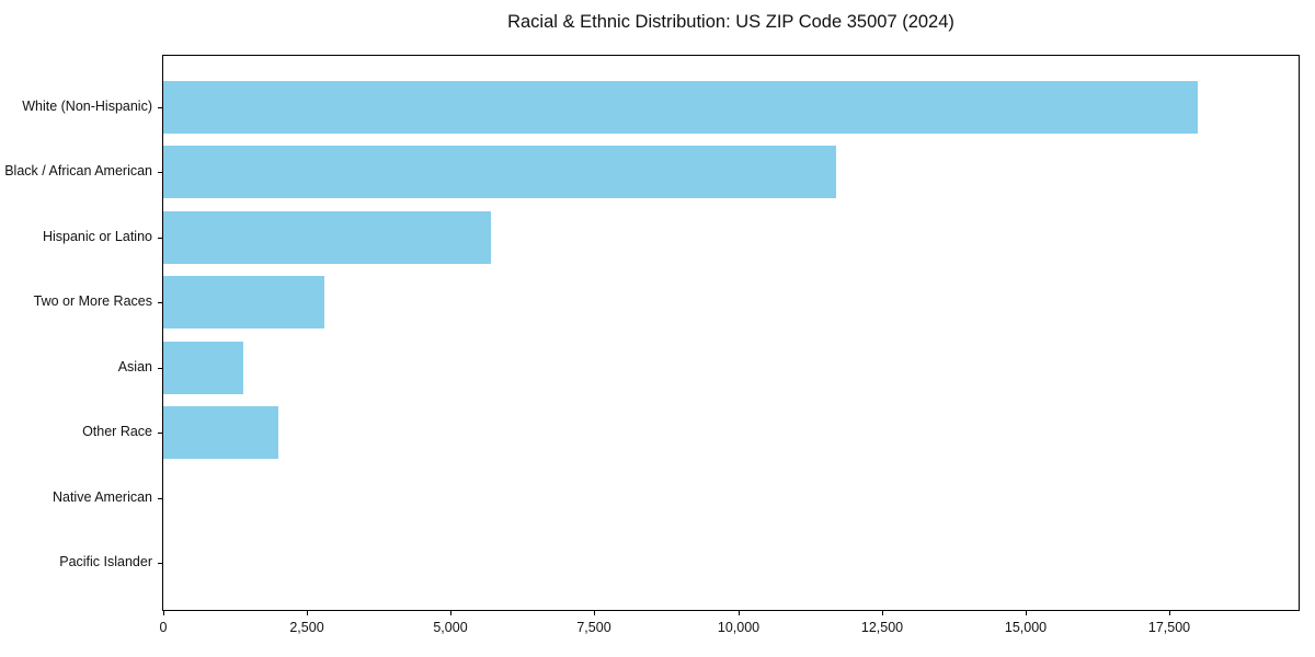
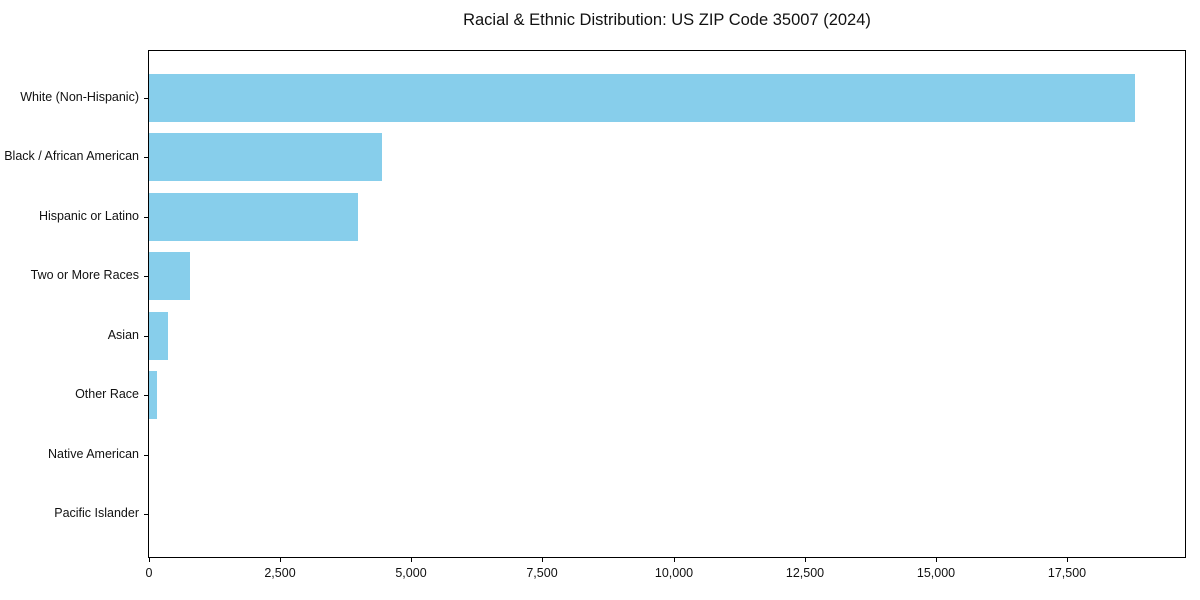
White (Non-Hispanic): 18000 -> 18800
Black / African American: 11700 -> 4400
Hispanic or Latino: 5700 -> 4000
Two or More Races: 2800 -> 800
Asian: 1400 -> 400
Other Race: 2000 -> 200
